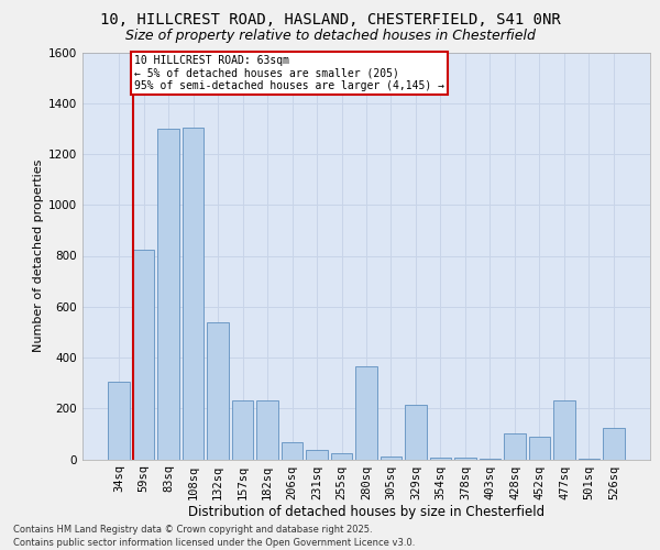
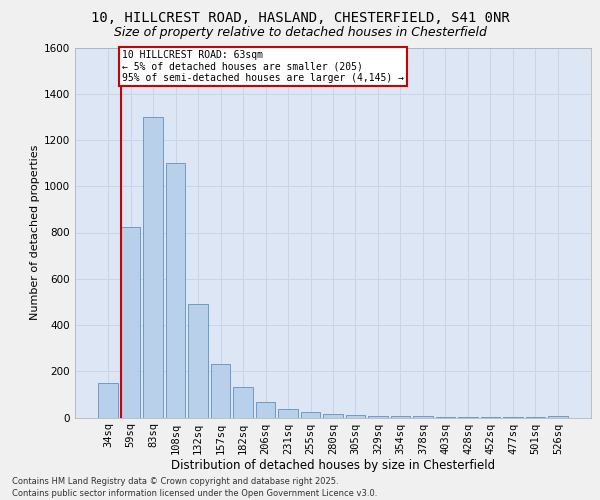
34sq: 305 -> 150
108sq: 1305 -> 1100
132sq: 540 -> 490
182sq: 230 -> 130
280sq: 365 -> 15
329sq: 215 -> 8
428sq: 100 -> 3
452sq: 90 -> 3
477sq: 230 -> 3
526sq: 125 -> 8
